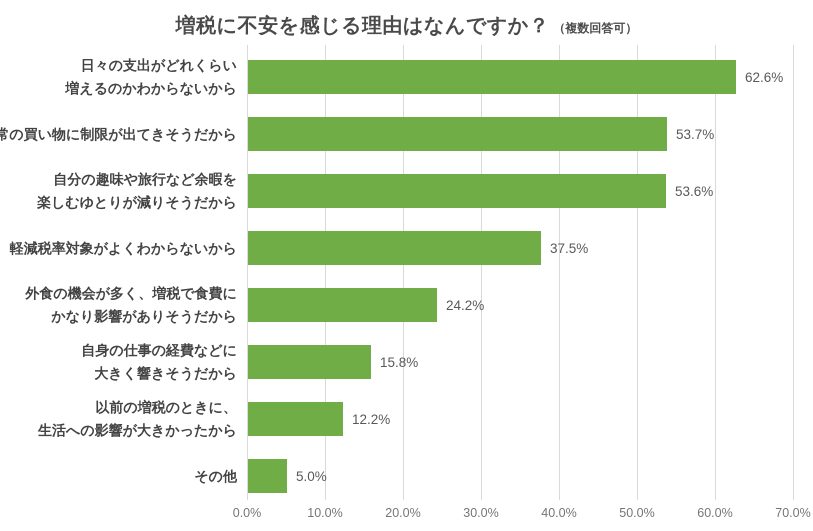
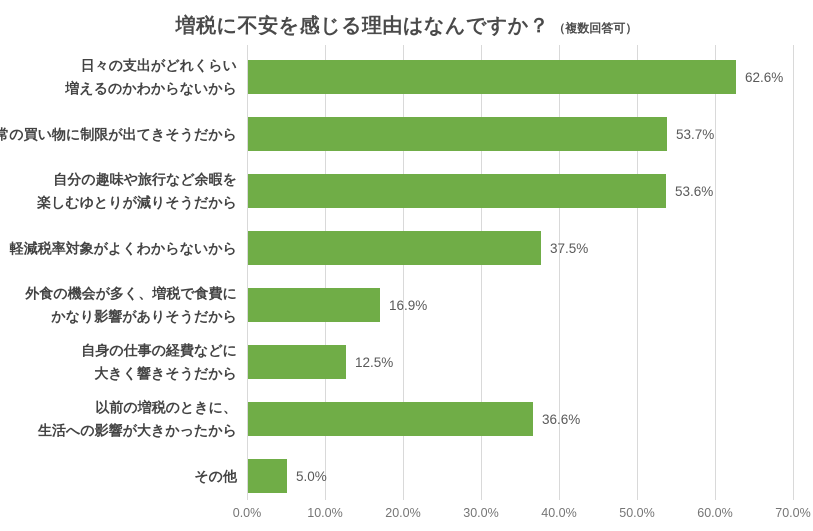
外食の機会が多く、増税で食費に かなり影響がありそうだから: 24.2% -> 16.9%
自身の仕事の経費などに 大きく響きそうだから: 15.8% -> 12.5%
以前の増税のときに、 生活への影響が大きかったから: 12.2% -> 36.6%
